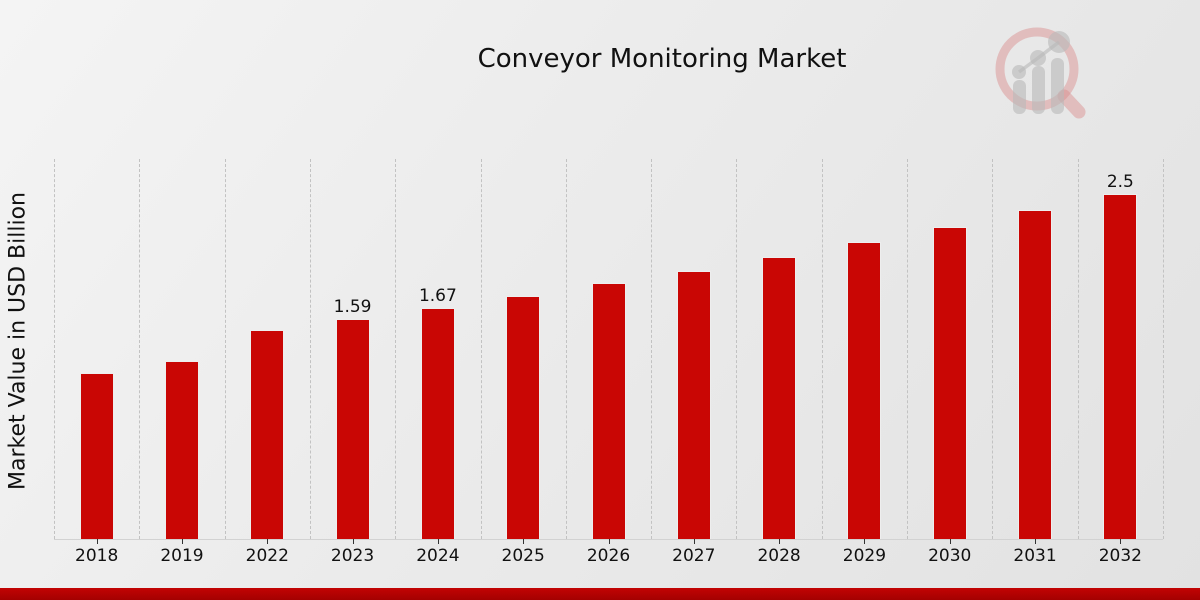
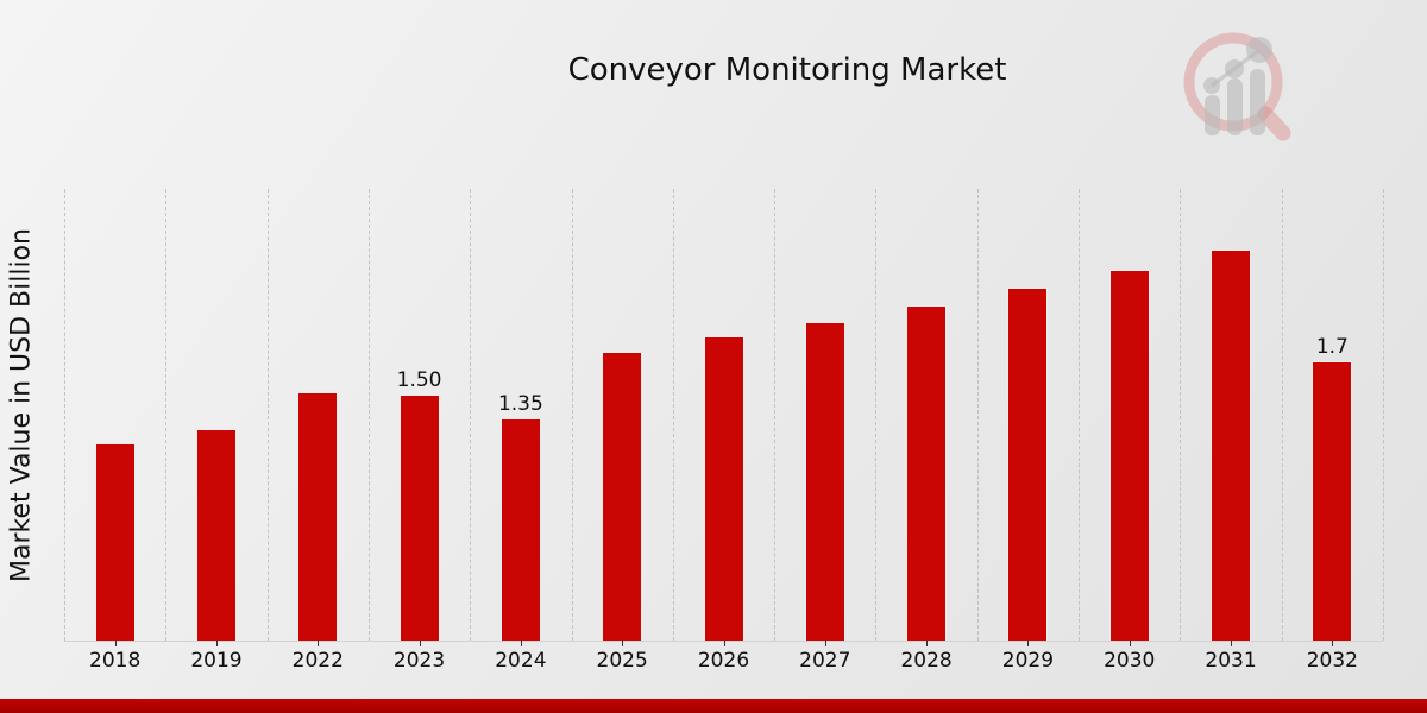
2023: 1.59 -> 1.50
2024: 1.67 -> 1.35
2032: 2.5 -> 1.7
